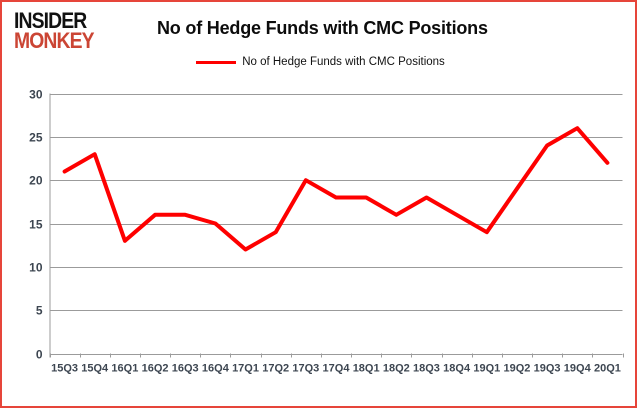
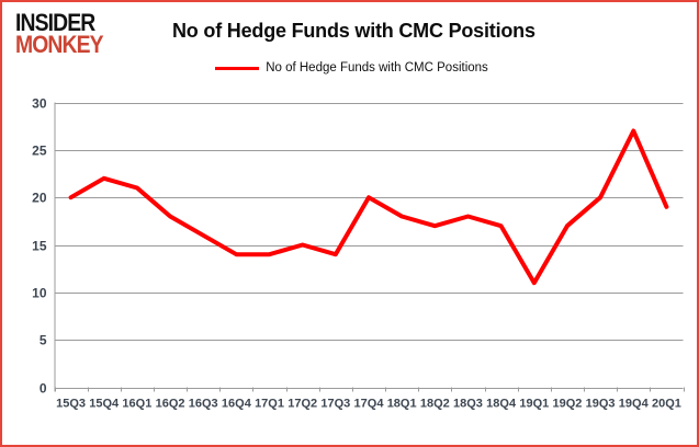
15Q3: 21 -> 20
15Q4: 23 -> 22
16Q1: 13 -> 21
16Q2: 16 -> 18
16Q4: 15 -> 14
17Q1: 12 -> 14
17Q2: 14 -> 15
17Q3: 20 -> 14
17Q4: 18 -> 20
18Q2: 16 -> 17
18Q4: 16 -> 17
19Q1: 14 -> 11
19Q2: 19 -> 17
19Q3: 24 -> 20
19Q4: 26 -> 27
20Q1: 22 -> 19
